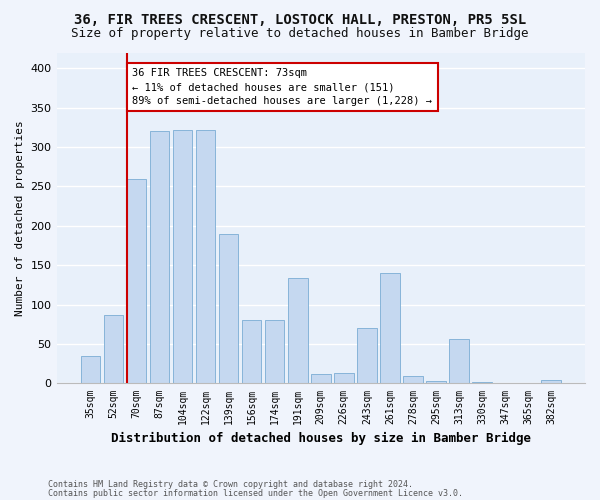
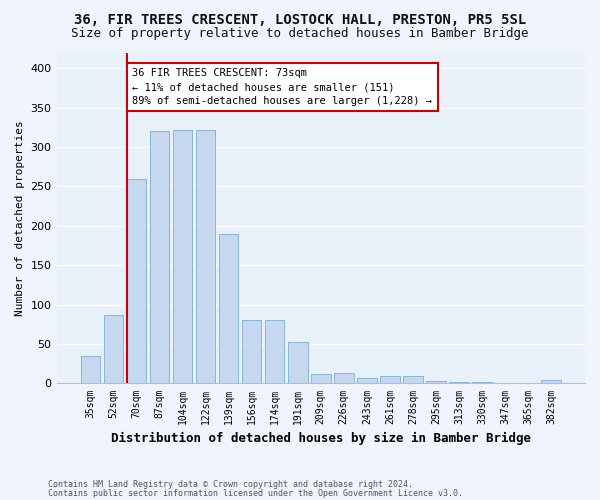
191sqm: 134 -> 52
243sqm: 70 -> 7
261sqm: 140 -> 9
313sqm: 56 -> 2
